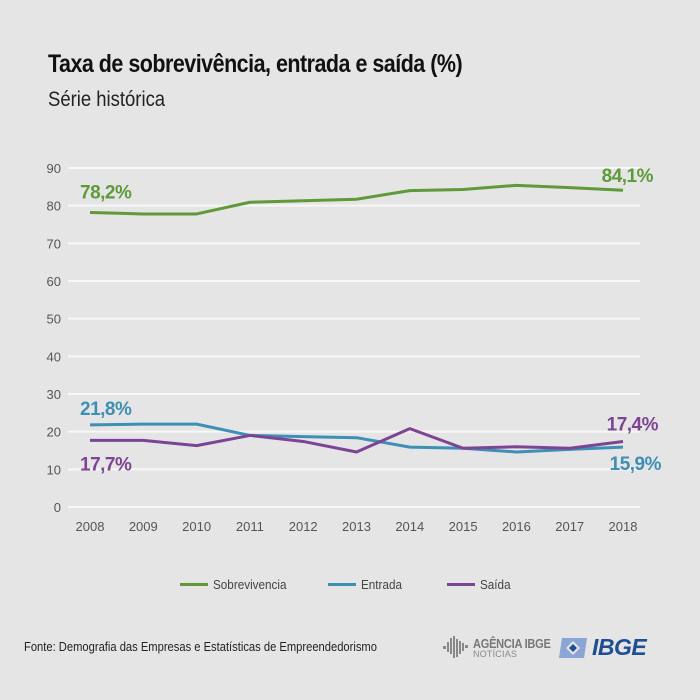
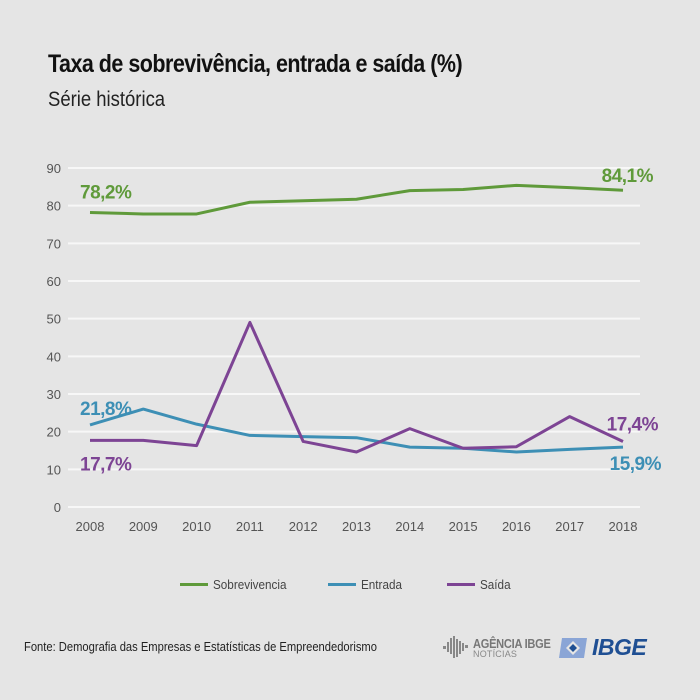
Entrada/2009: 22 -> 26
Saída/2011: 19 -> 49
Saída/2017: 16 -> 24
